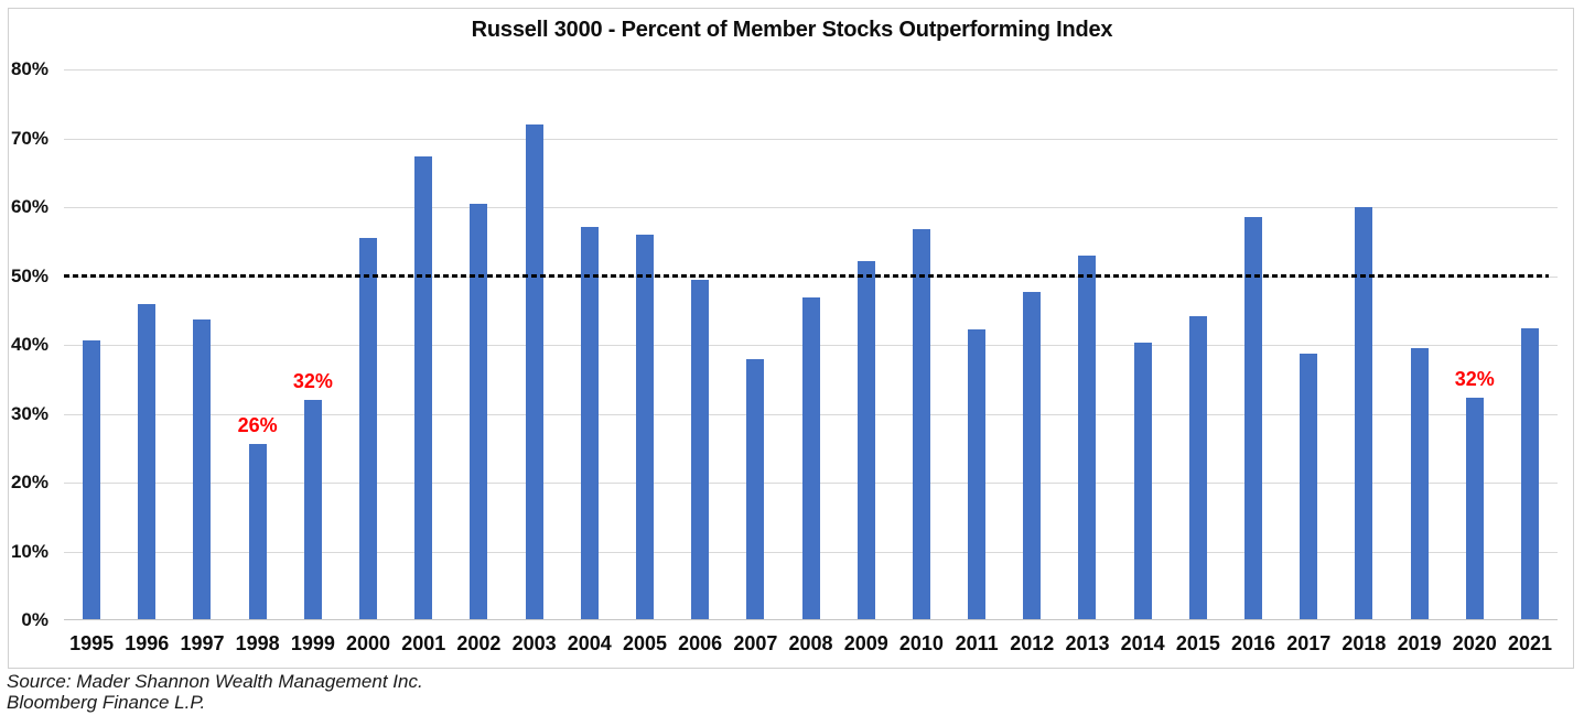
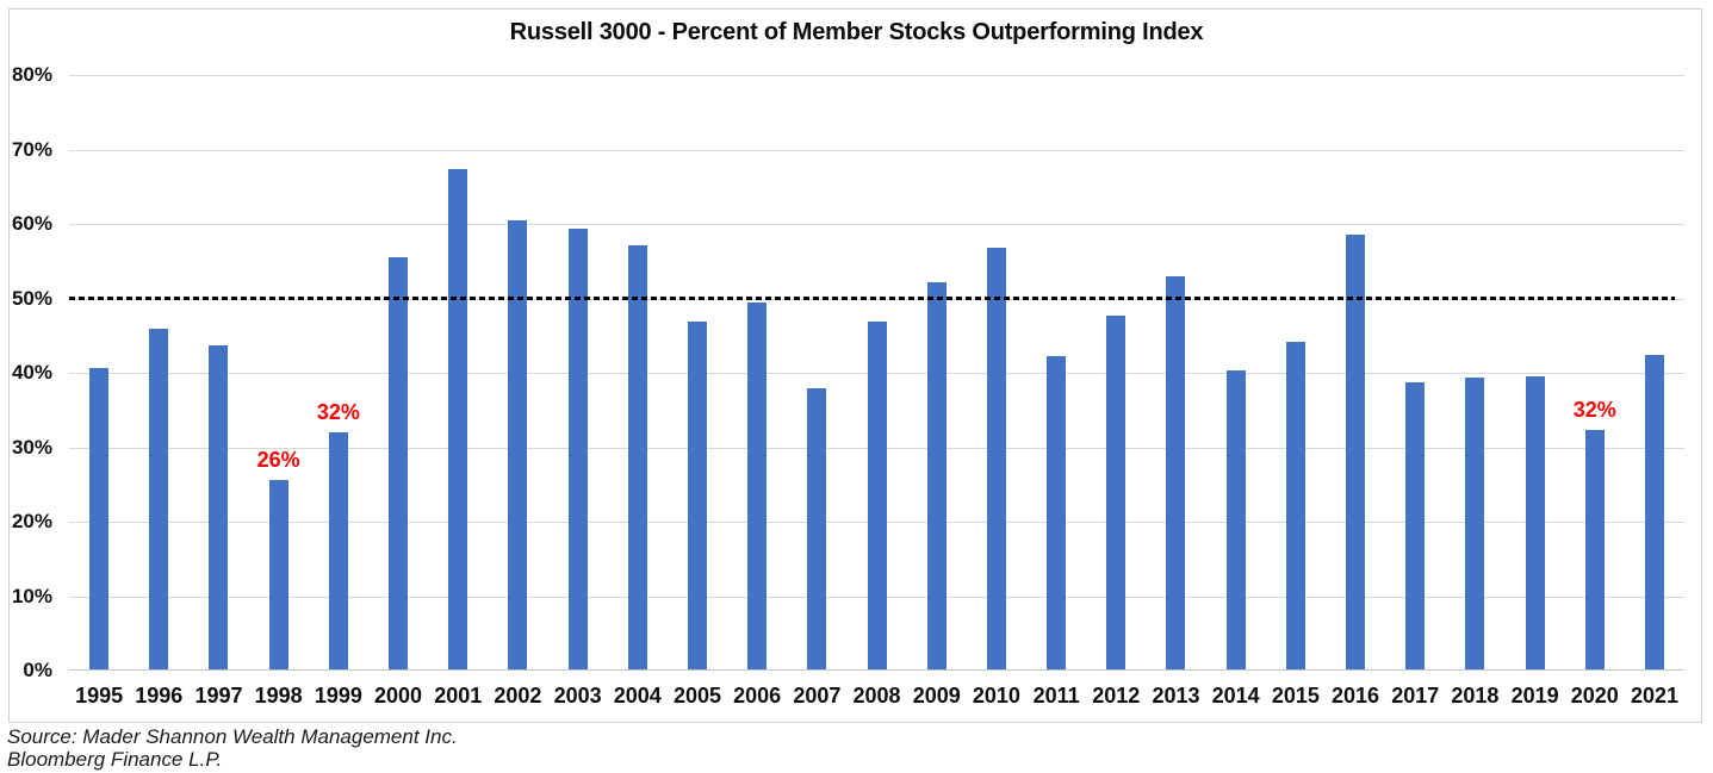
2003: 72% -> 59%
2005: 56% -> 47%
2018: 60% -> 39%
